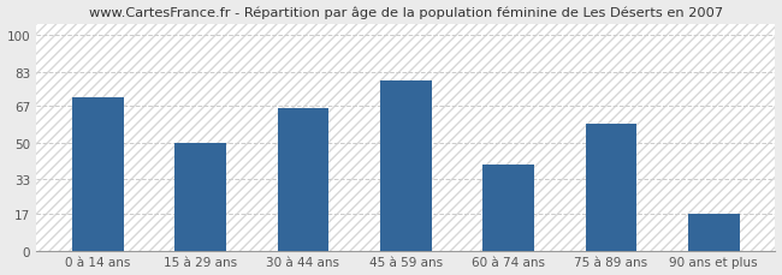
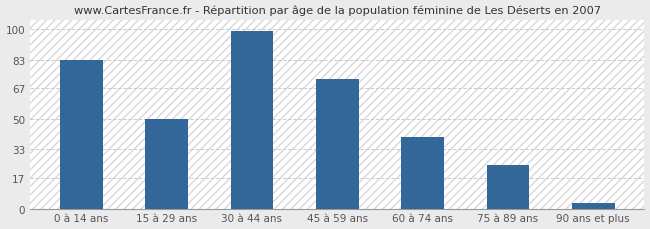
0 à 14 ans: 71 -> 83
30 à 44 ans: 66 -> 99
45 à 59 ans: 79 -> 72
75 à 89 ans: 59 -> 24
90 ans et plus: 17 -> 3
